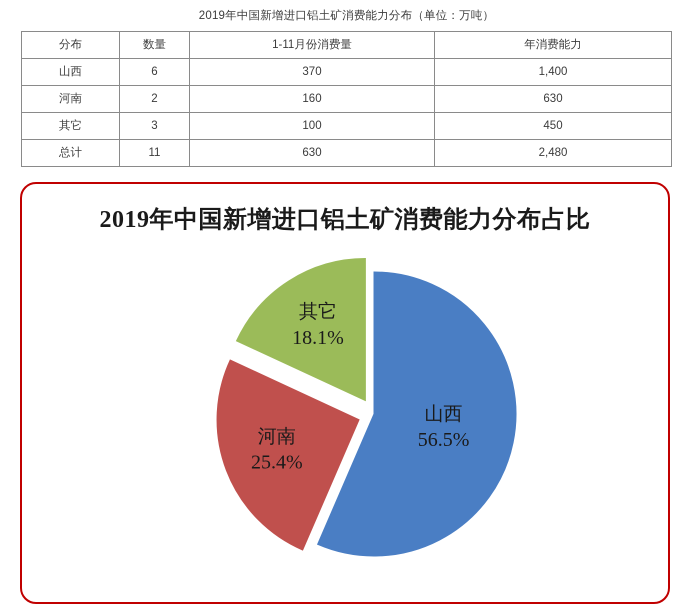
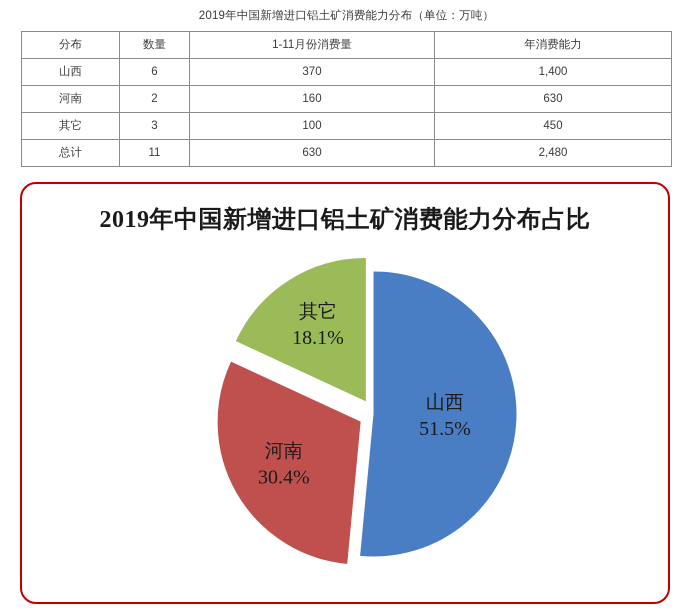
山西: 56.5% -> 51.5%
河南: 25.4% -> 30.4%
